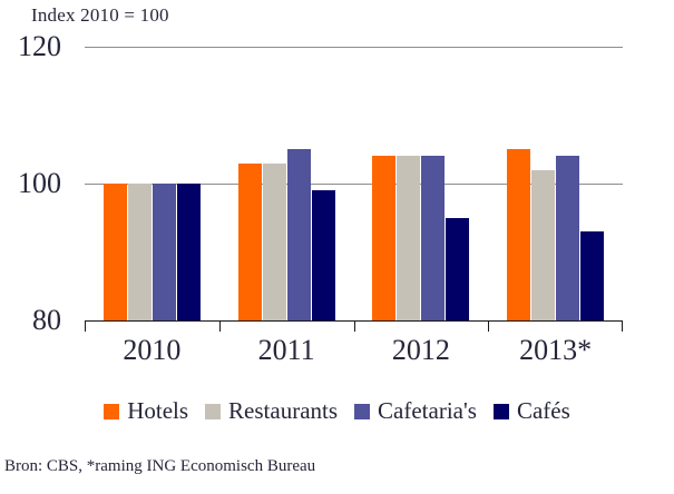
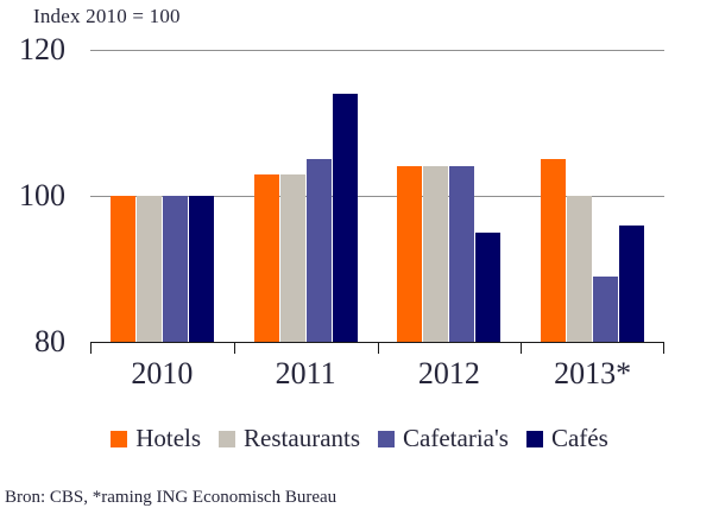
Cafés/2011: 99 -> 114
Restaurants/2013*: 102 -> 100
Cafetaria's/2013*: 104 -> 89
Cafés/2013*: 93 -> 96
